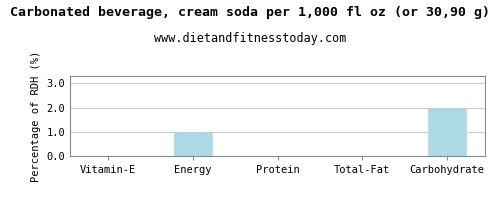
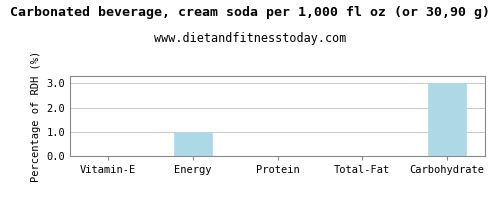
Carbohydrate: 2 -> 3
